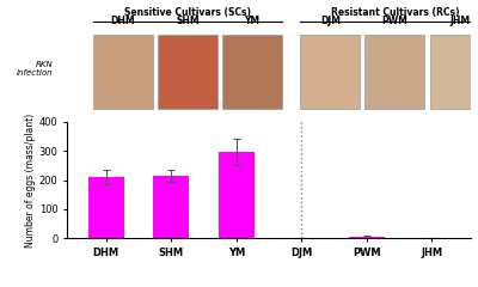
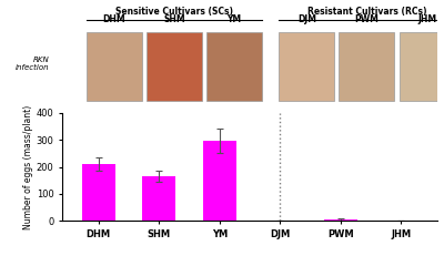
SHM: 215 -> 165
